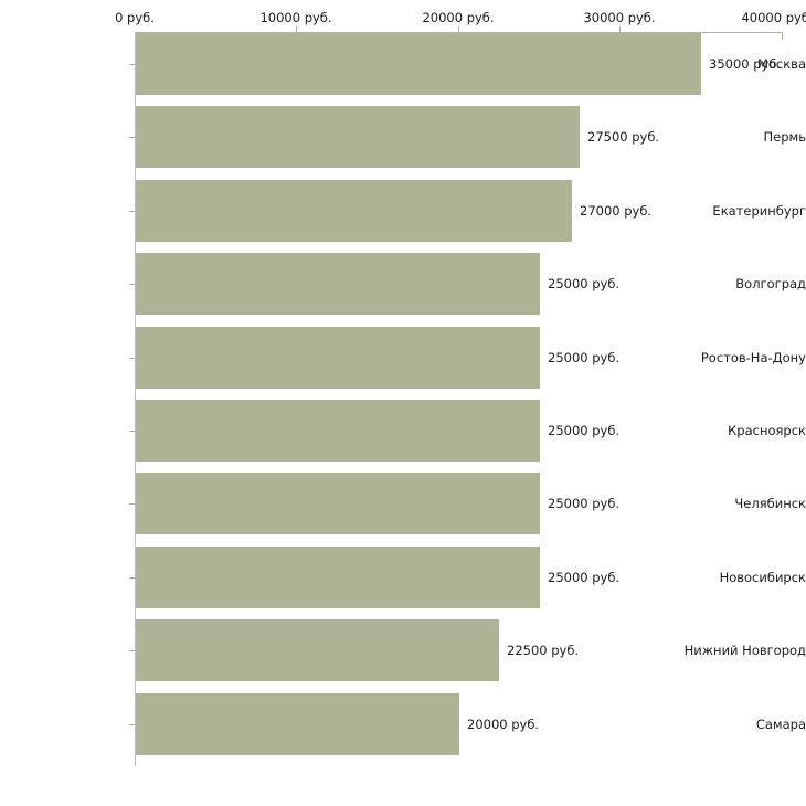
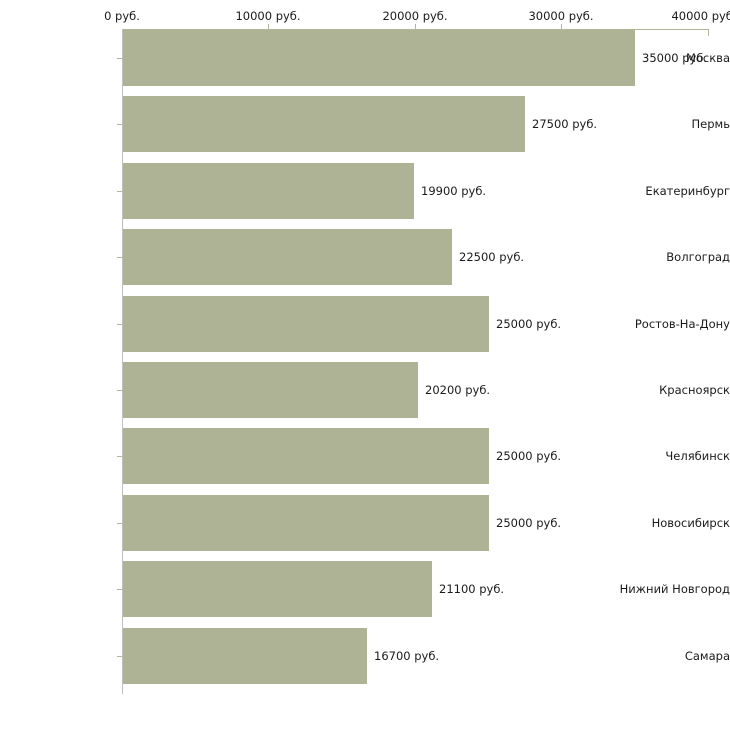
Екатеринбург: 27000 -> 19900
Волгоград: 25000 -> 22500
Красноярск: 25000 -> 20200
Нижний Новгород: 22500 -> 21100
Самара: 20000 -> 16700
